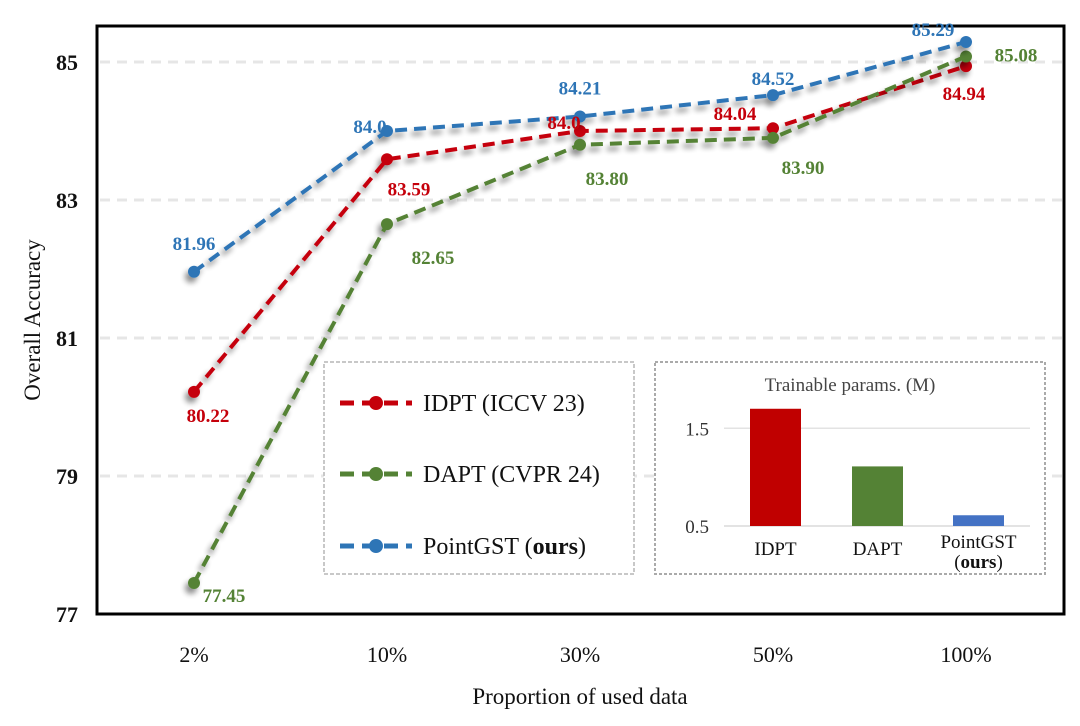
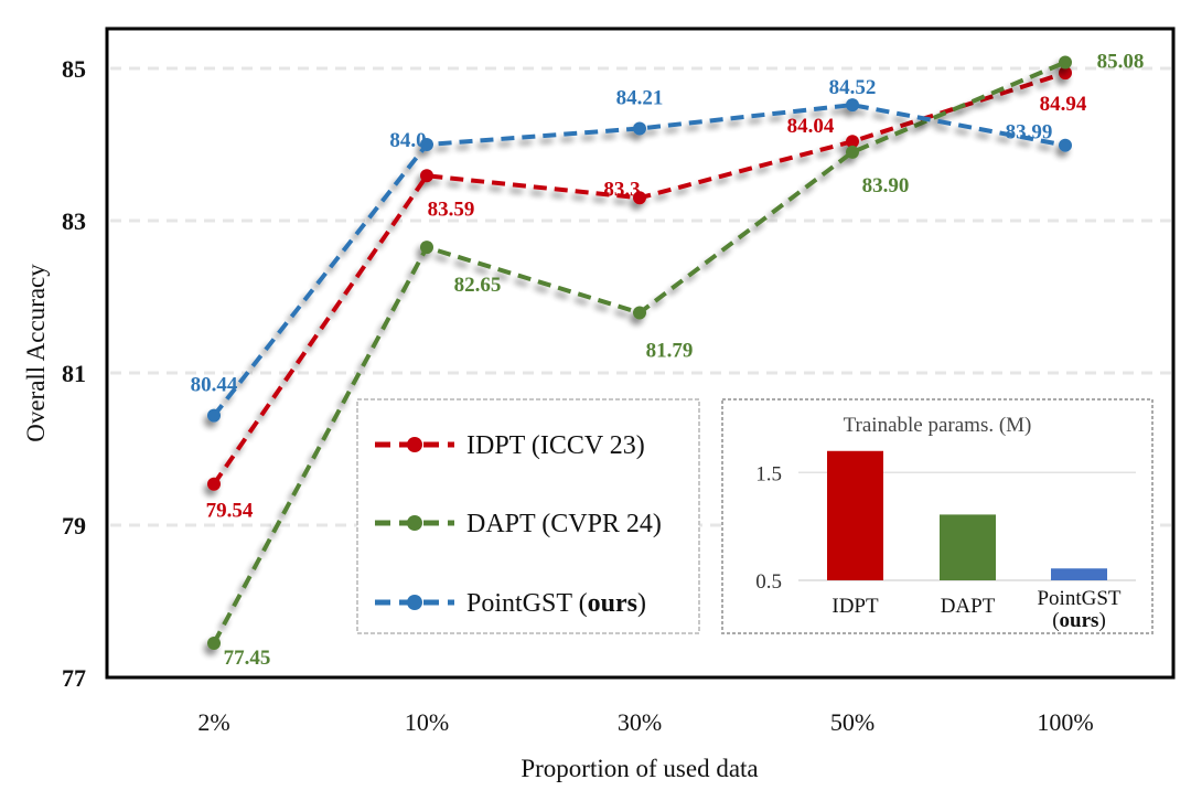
IDPT (ICCV 23)/2%: 80.22 -> 79.54
PointGST (ours)/2%: 81.96 -> 80.44
IDPT (ICCV 23)/30%: 84.0 -> 83.3
DAPT (CVPR 24)/30%: 83.80 -> 81.79
PointGST (ours)/100%: 85.29 -> 83.99
